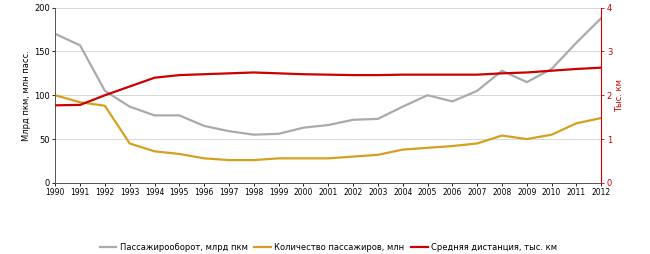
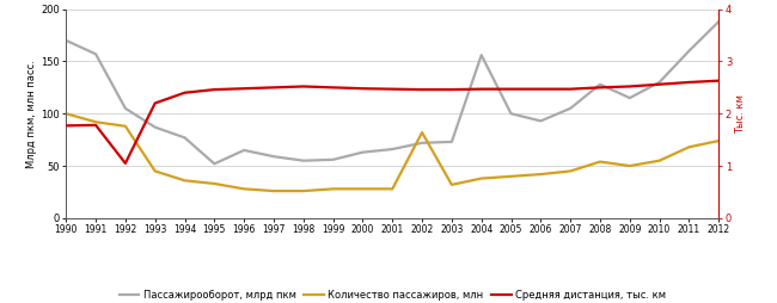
Средняя дистанция, тыс. км/1992: 2.00 -> 1.05
Пассажирооборот, млрд пкм/1995: 77 -> 52
Количество пассажиров, млн/2002: 30 -> 82
Пассажирооборот, млрд пкм/2004: 87 -> 156
